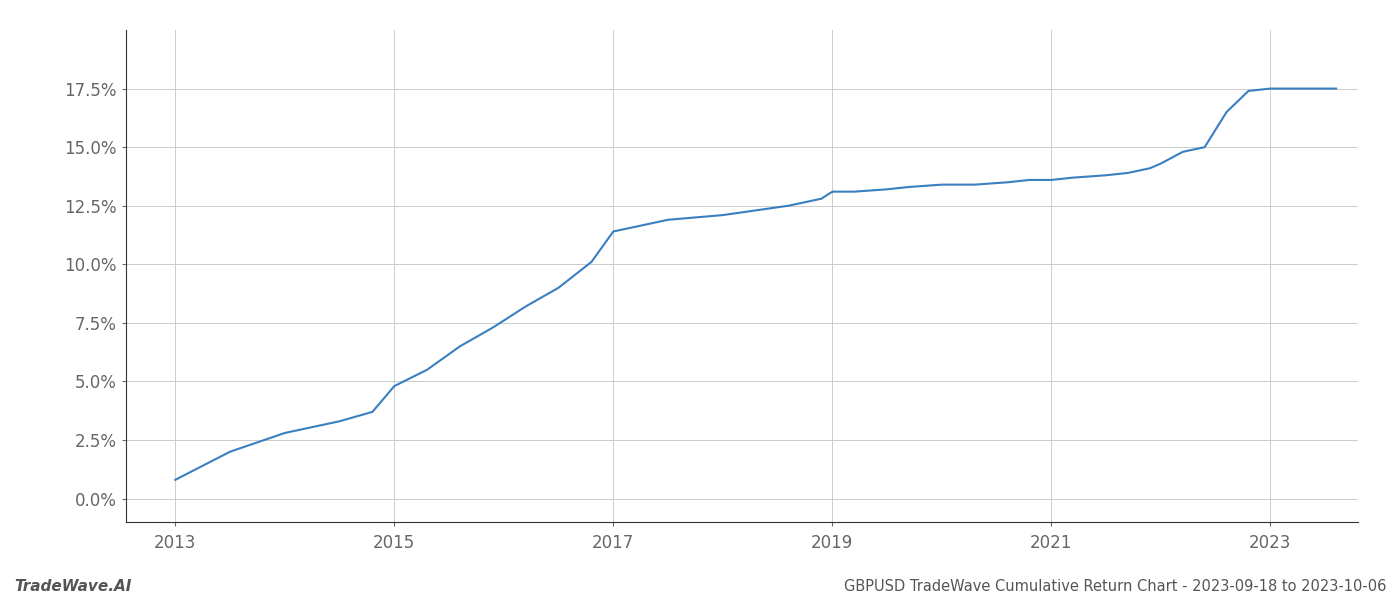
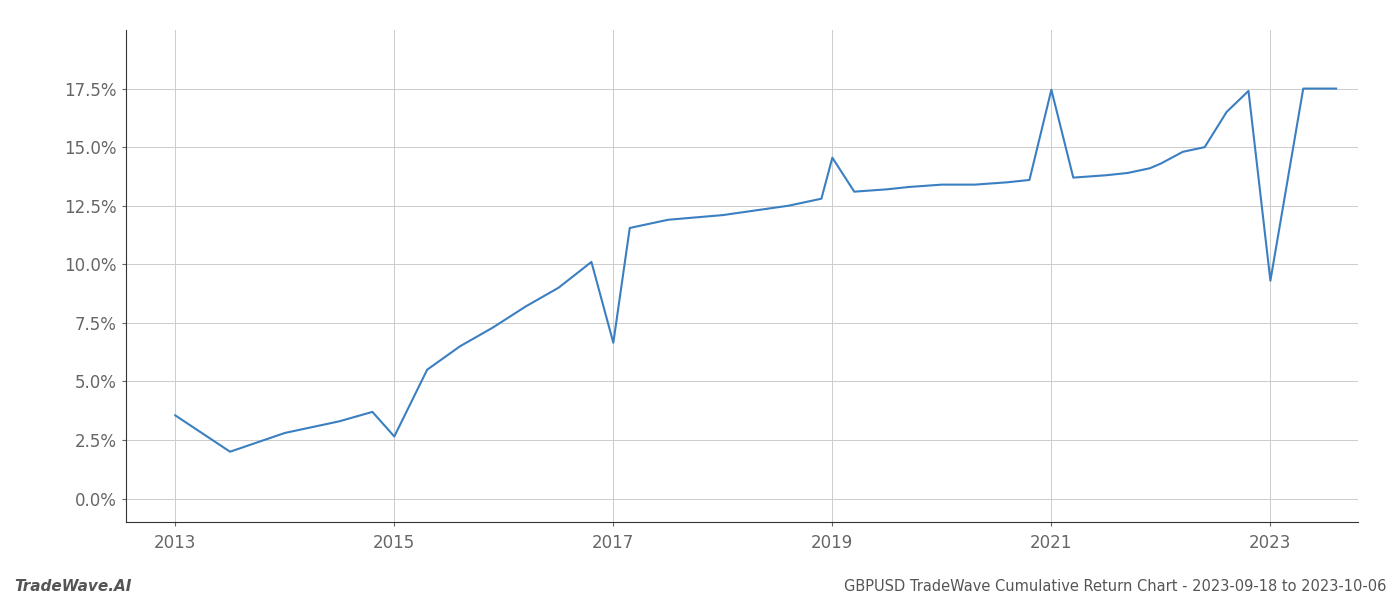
2013: 0.80% -> 3.55%
2015: 4.80% -> 2.65%
2017: 11.40% -> 6.65%
2019: 13.10% -> 14.55%
2021: 13.60% -> 17.45%
2023: 17.50% -> 9.30%
